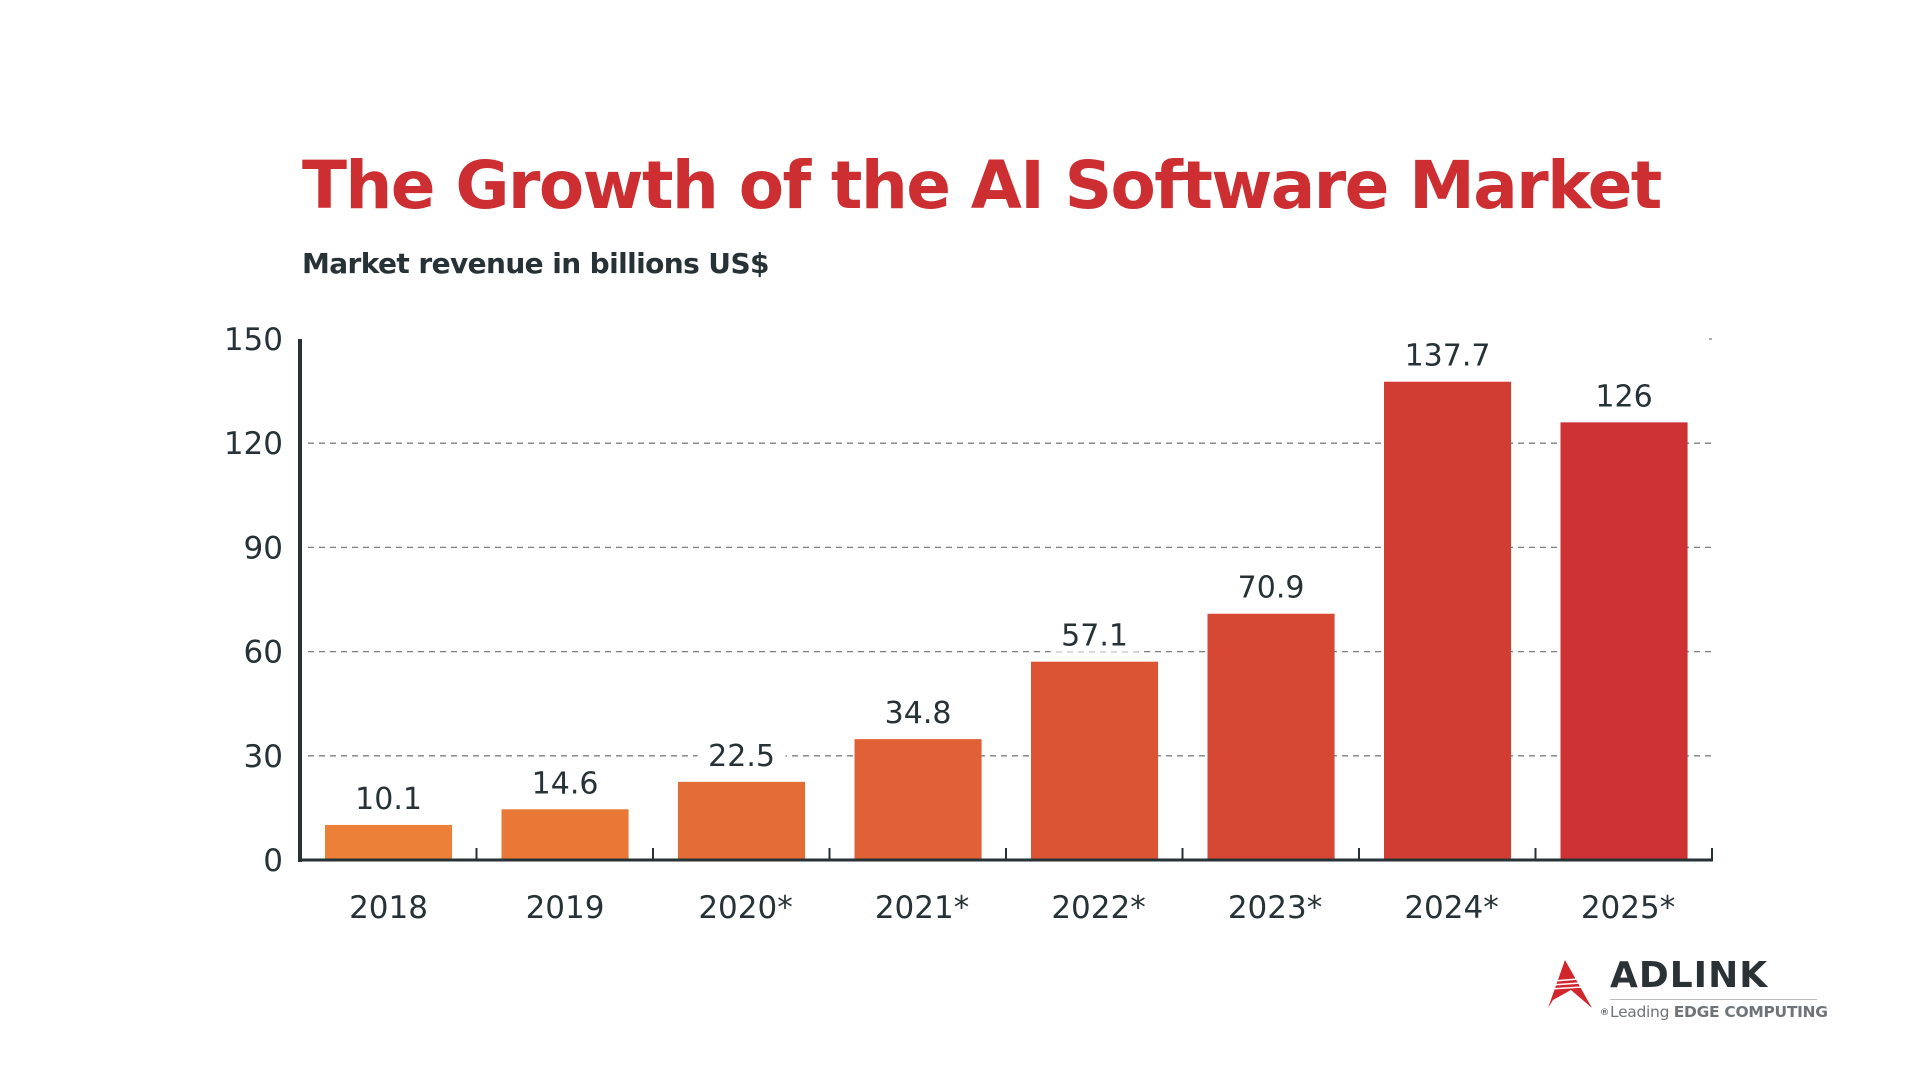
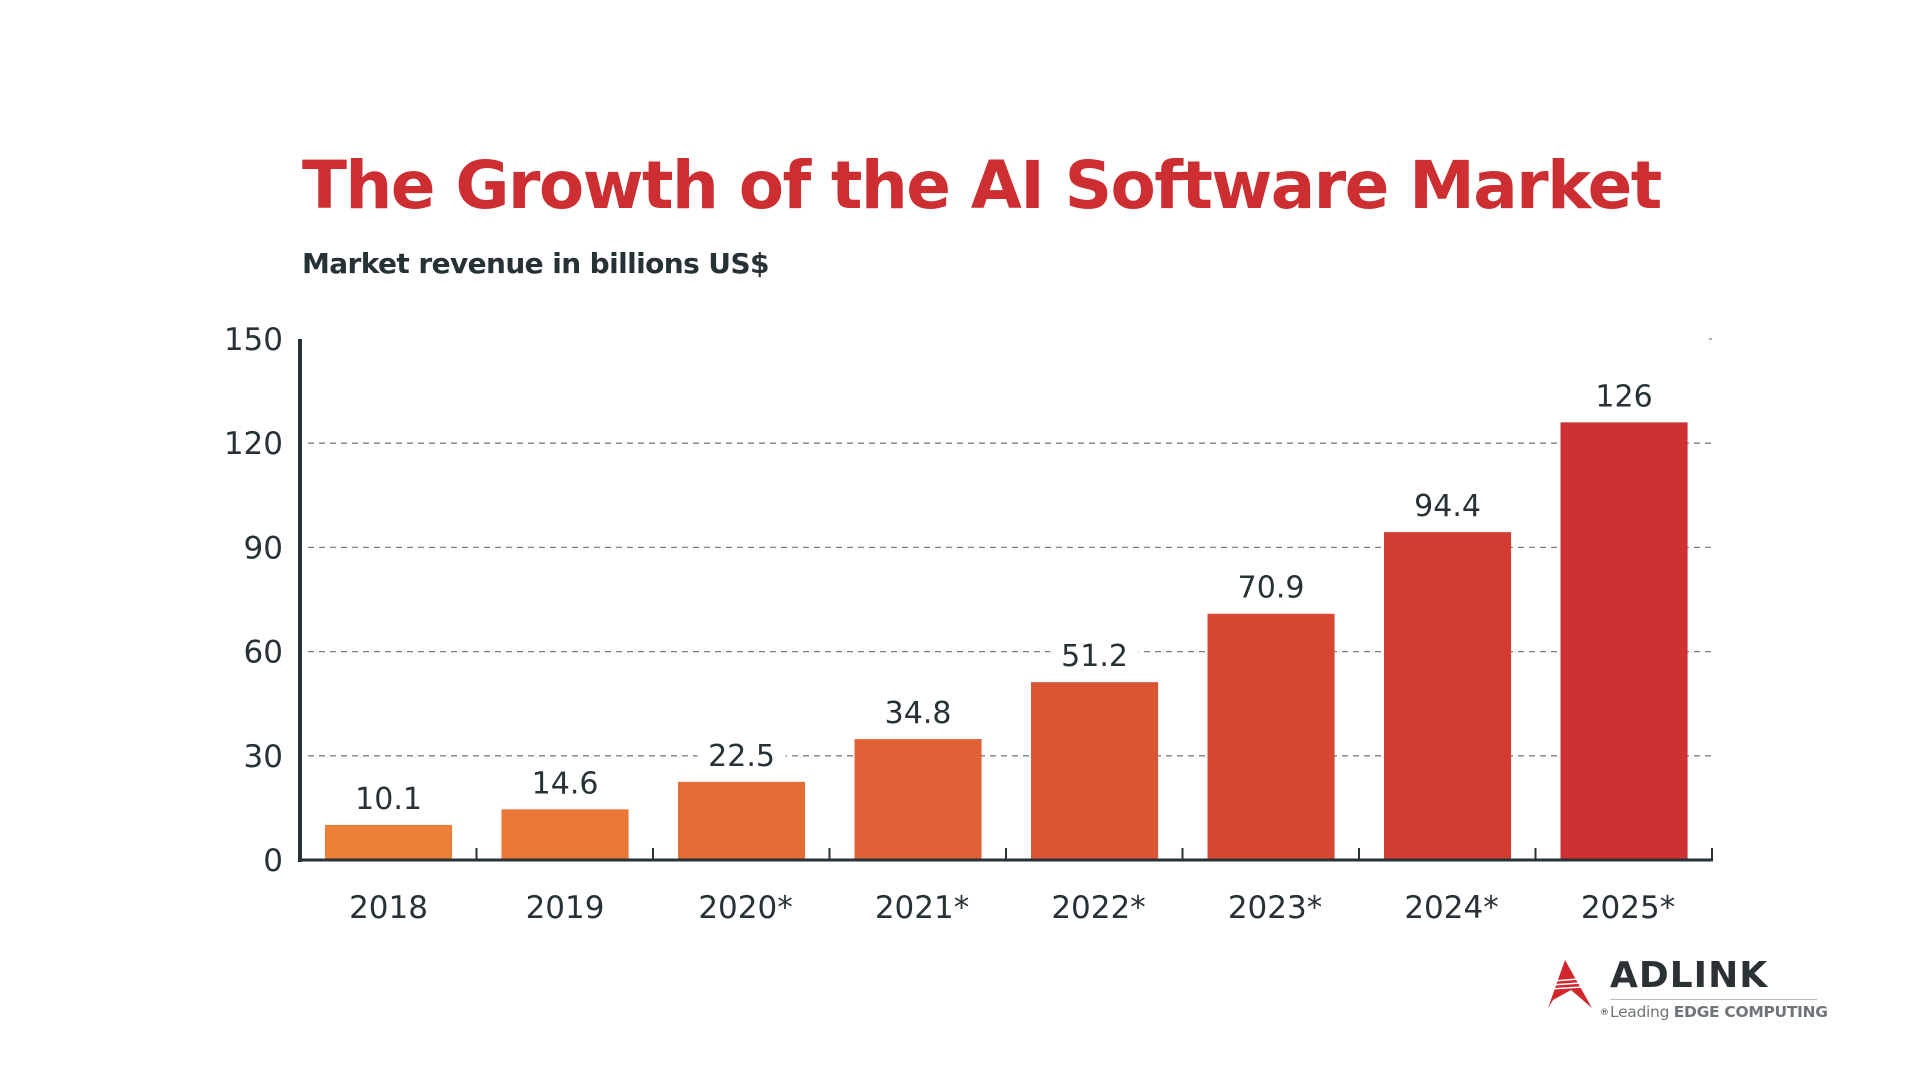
2022*: 57.1 -> 51.2
2024*: 137.7 -> 94.4
